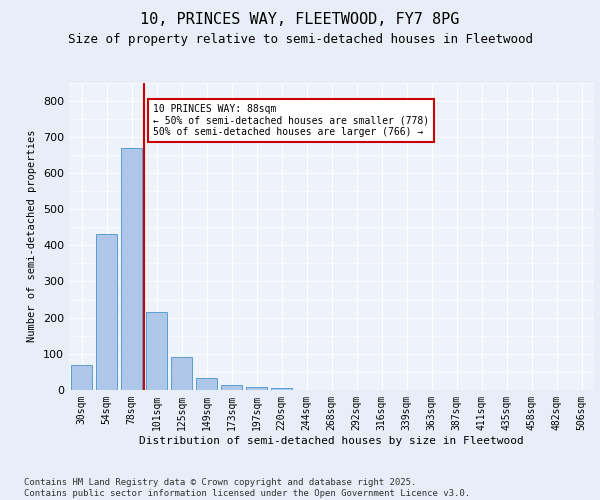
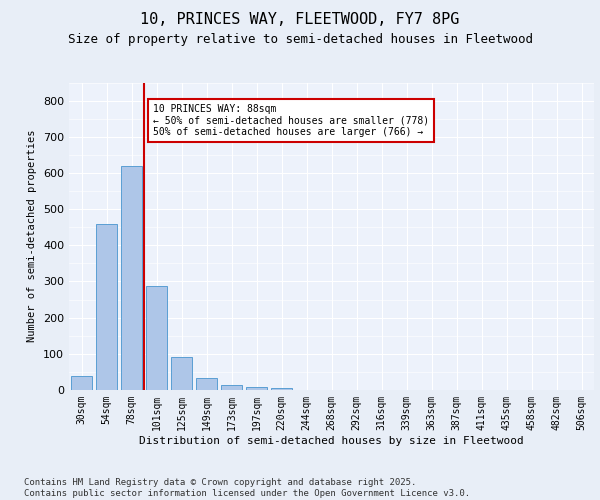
30sqm: 70 -> 38
54sqm: 430 -> 460
78sqm: 670 -> 618
101sqm: 215 -> 288
